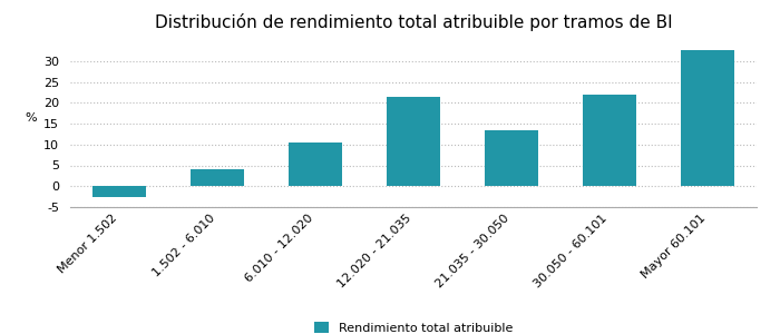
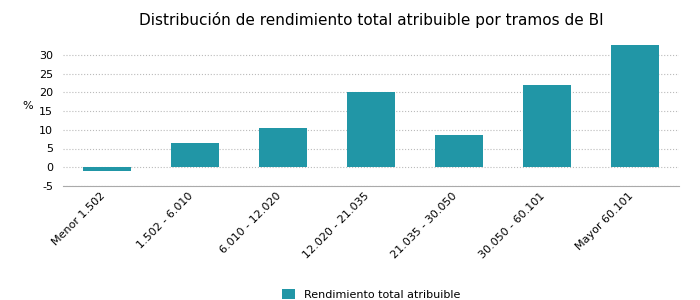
Menor 1.502: -2.5 -> -1.0
1.502 - 6.010: 4.0 -> 6.5
12.020 - 21.035: 21.4 -> 20.0
21.035 - 30.050: 13.5 -> 8.5
